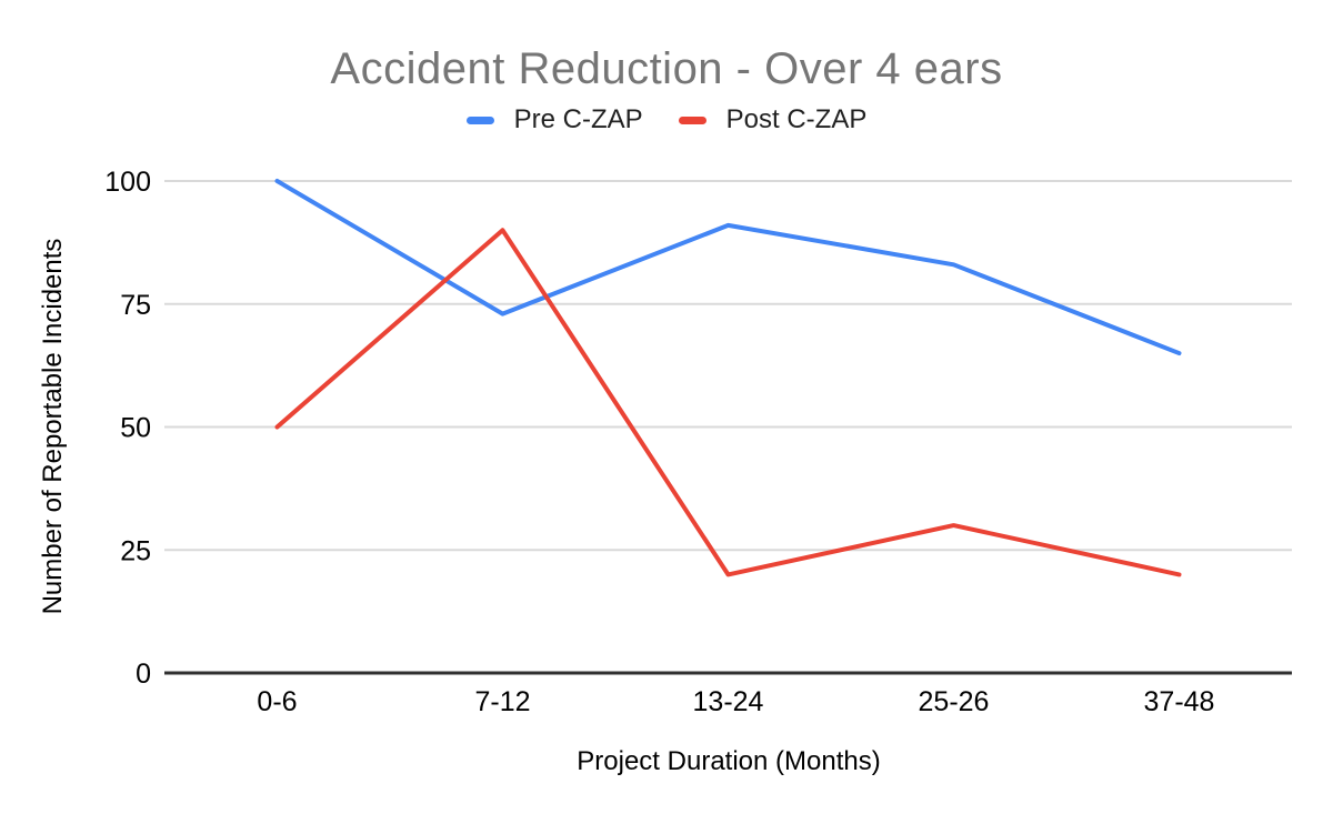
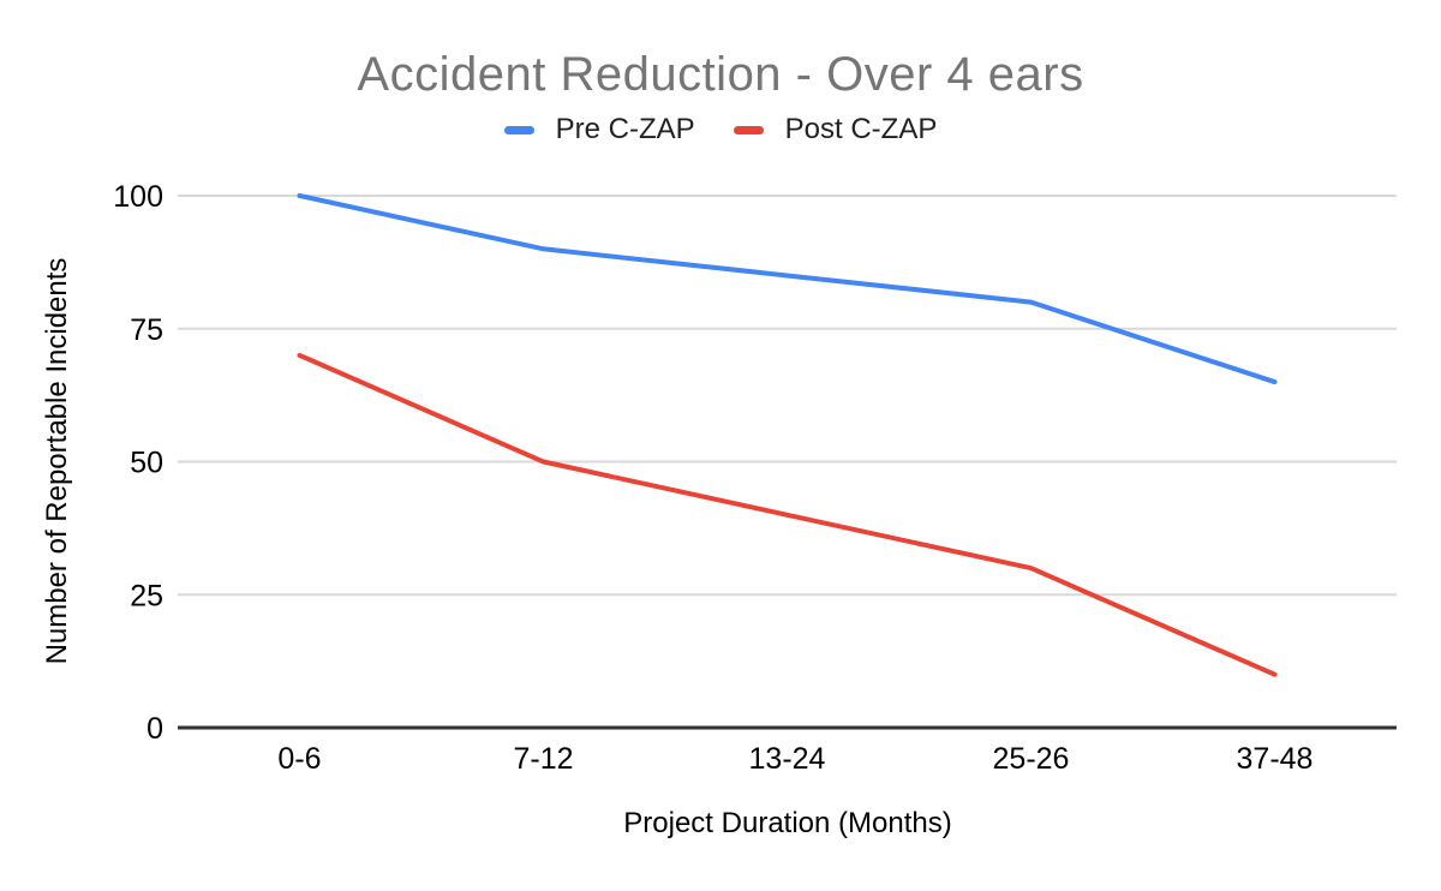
Post C-ZAP/0-6: 50 -> 70
Pre C-ZAP/7-12: 73 -> 90
Post C-ZAP/7-12: 90 -> 50
Pre C-ZAP/13-24: 91 -> 85
Post C-ZAP/13-24: 20 -> 40
Pre C-ZAP/25-26: 83 -> 80
Post C-ZAP/37-48: 20 -> 10
